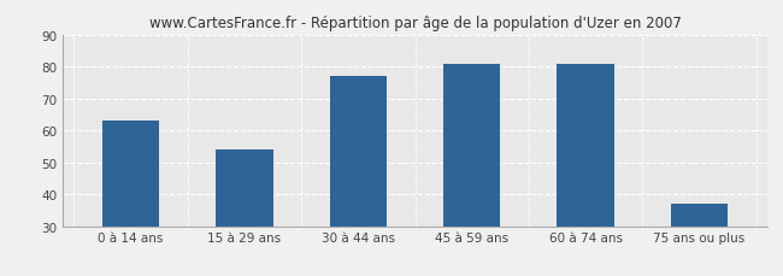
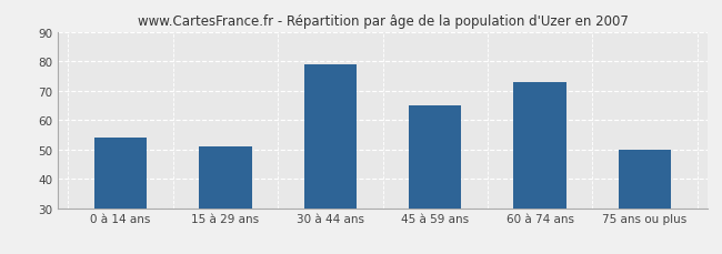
0 à 14 ans: 63 -> 54
15 à 29 ans: 54 -> 51
30 à 44 ans: 77 -> 79
45 à 59 ans: 81 -> 65
60 à 74 ans: 81 -> 73
75 ans ou plus: 37 -> 50
